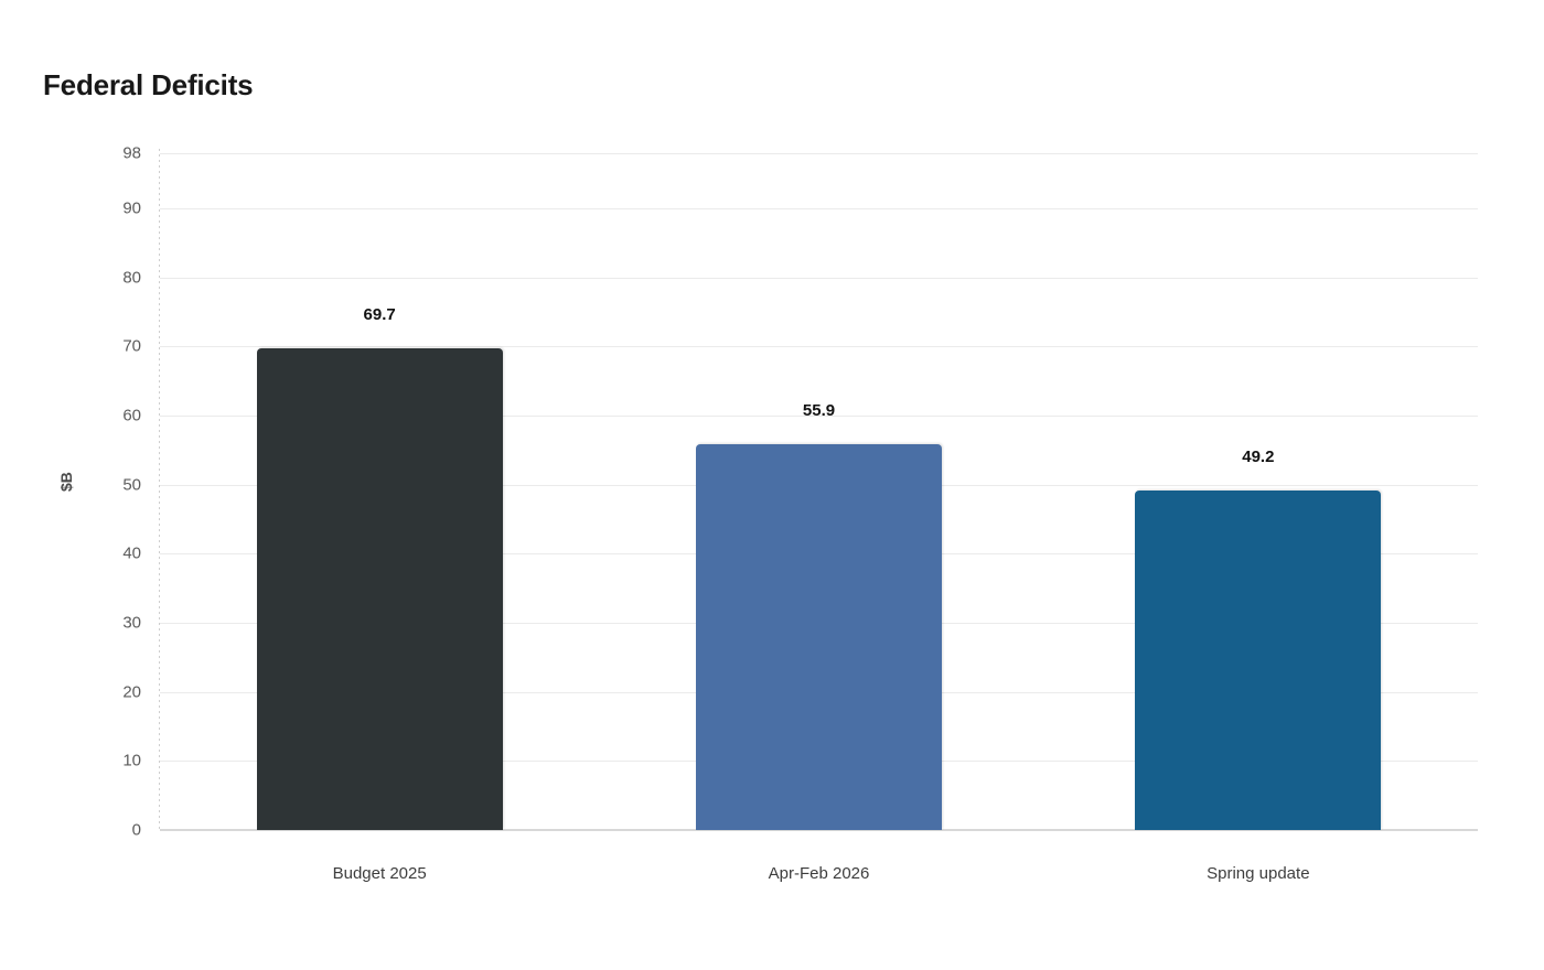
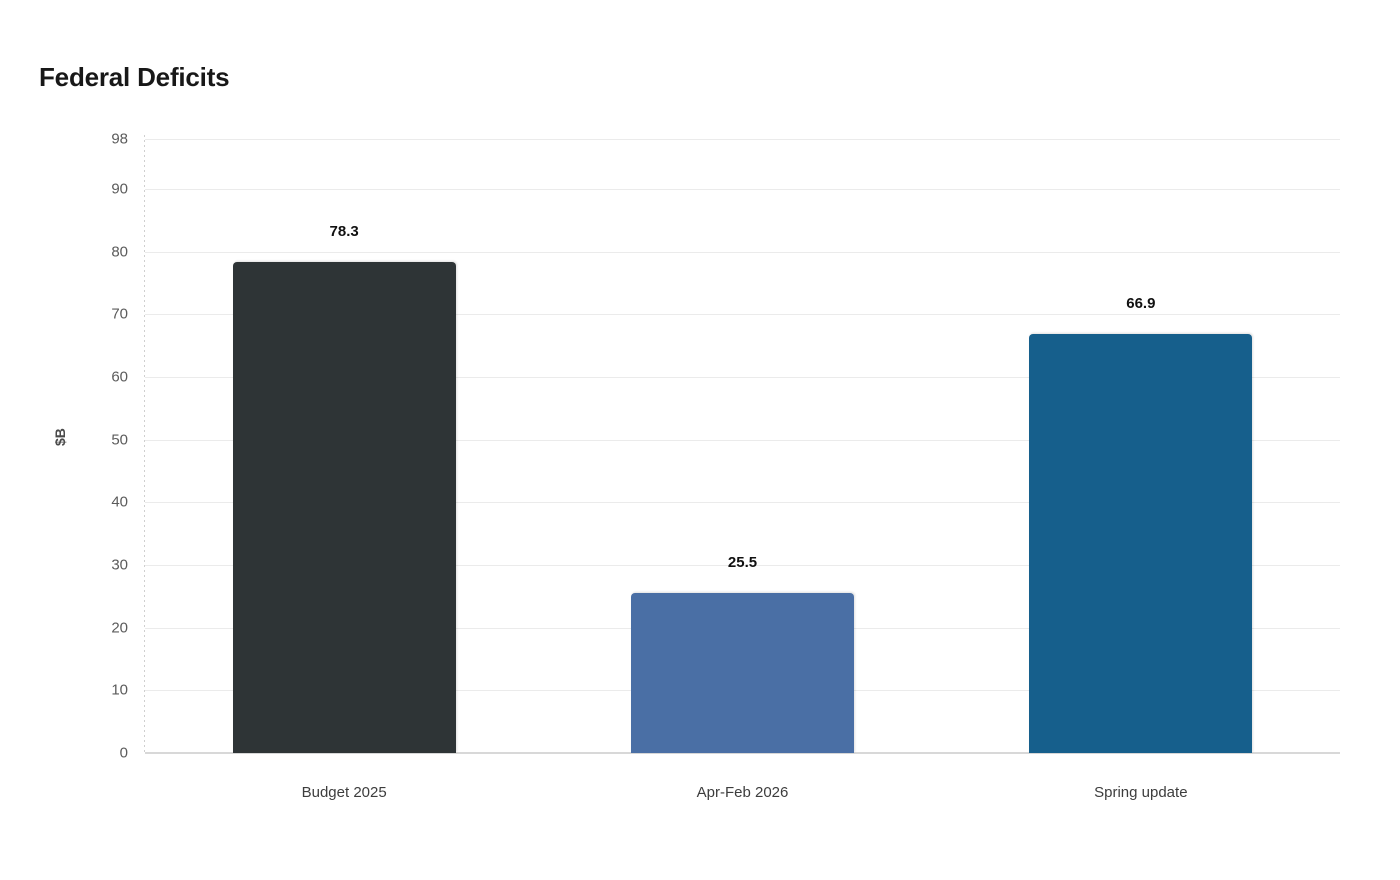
Budget 2025: 69.7 -> 78.3
Apr-Feb 2026: 55.9 -> 25.5
Spring update: 49.2 -> 66.9
